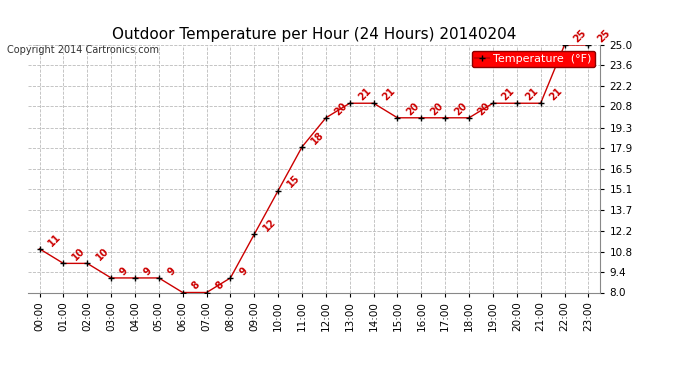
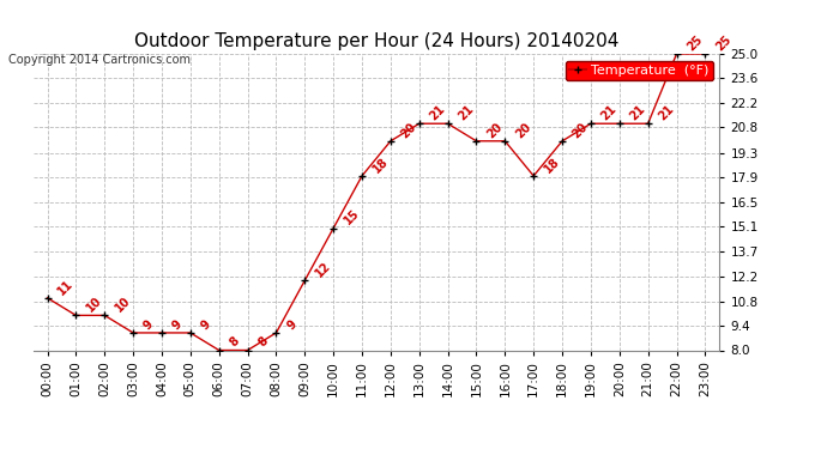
17:00: 20 -> 18
